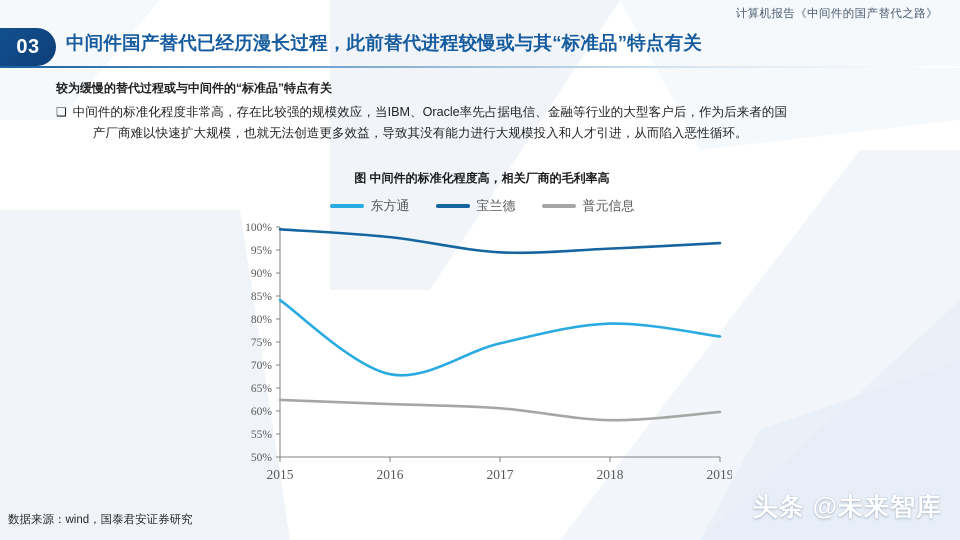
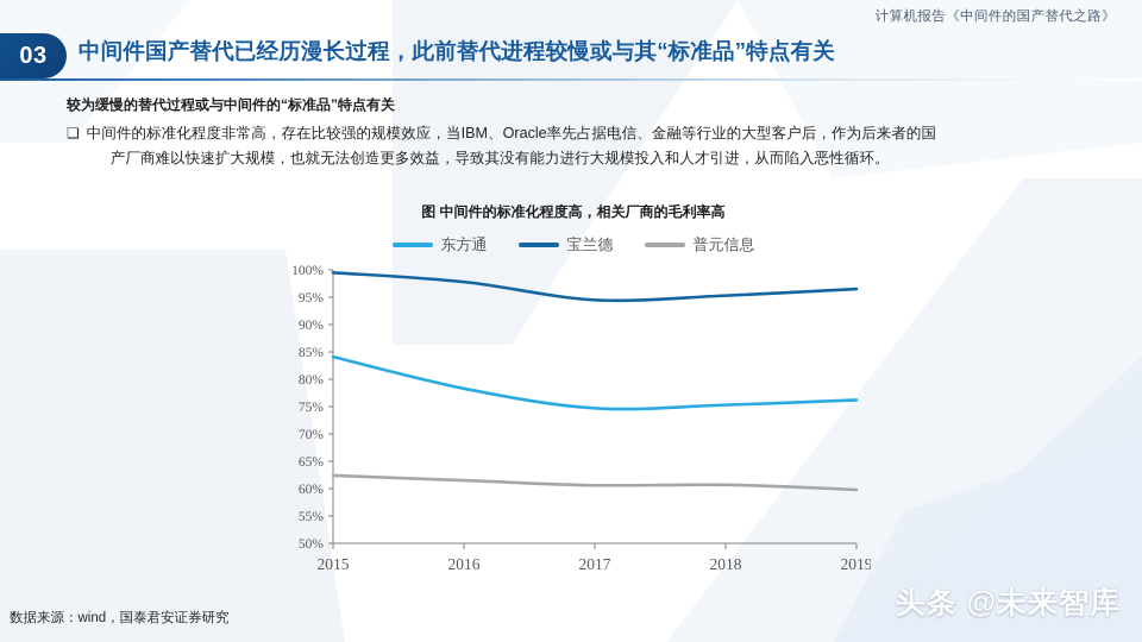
东方通/2016: 68% -> 78%
东方通/2018: 79% -> 75%
普元信息/2018: 58% -> 61%
